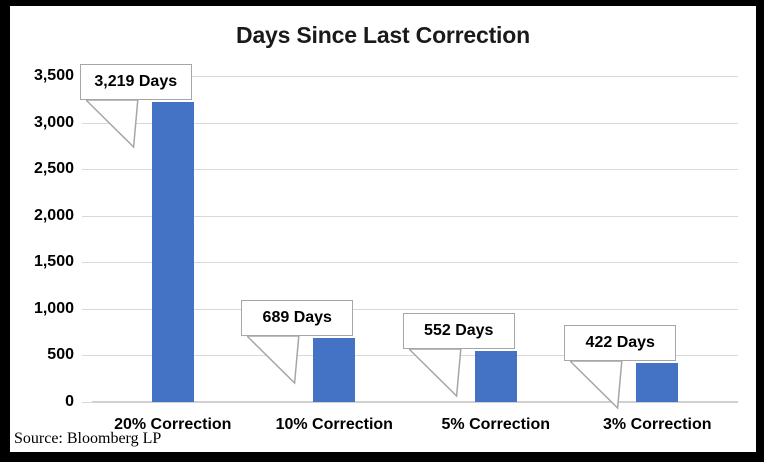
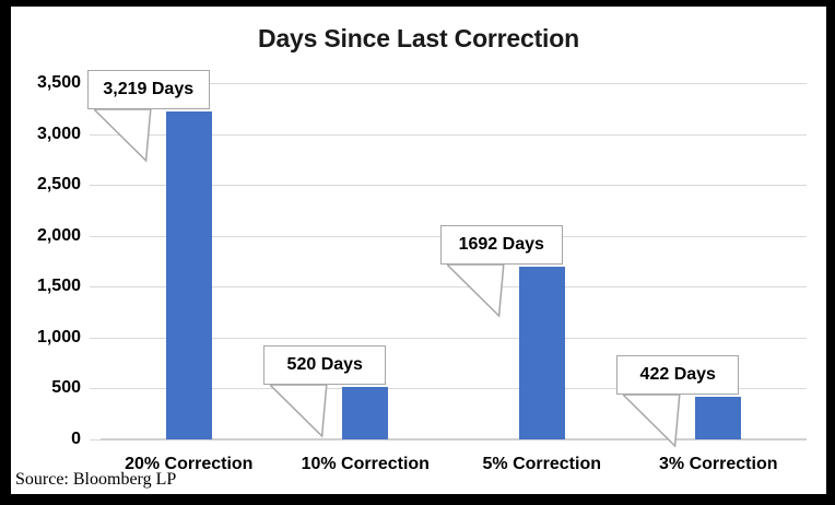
10% Correction: 689 -> 520
5% Correction: 552 -> 1692
